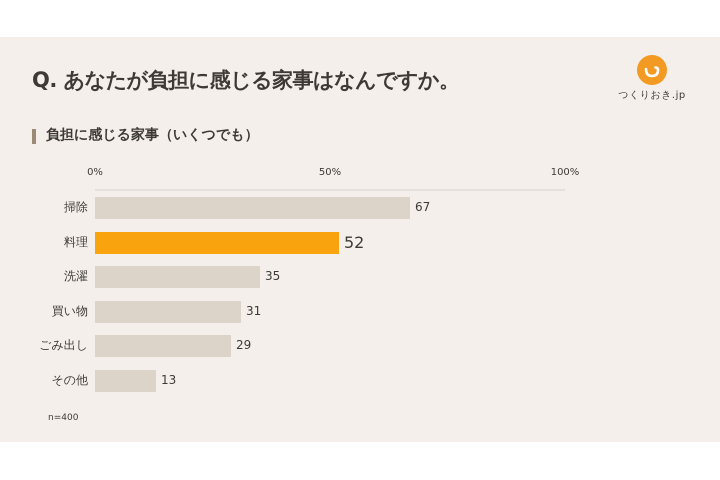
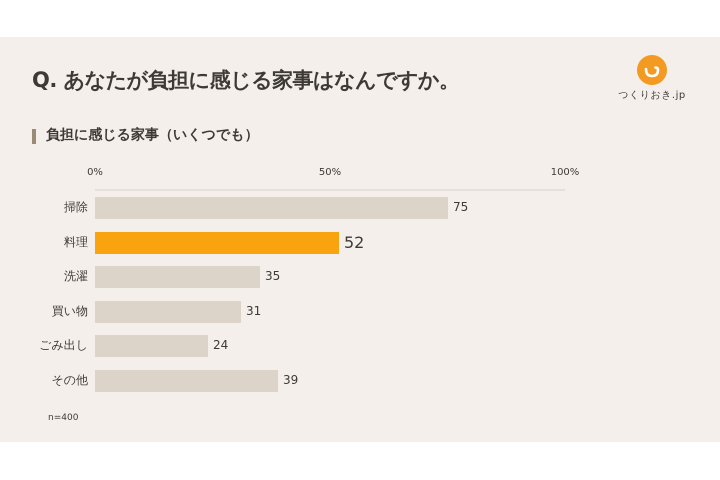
掃除: 67 -> 75
ごみ出し: 29 -> 24
その他: 13 -> 39
